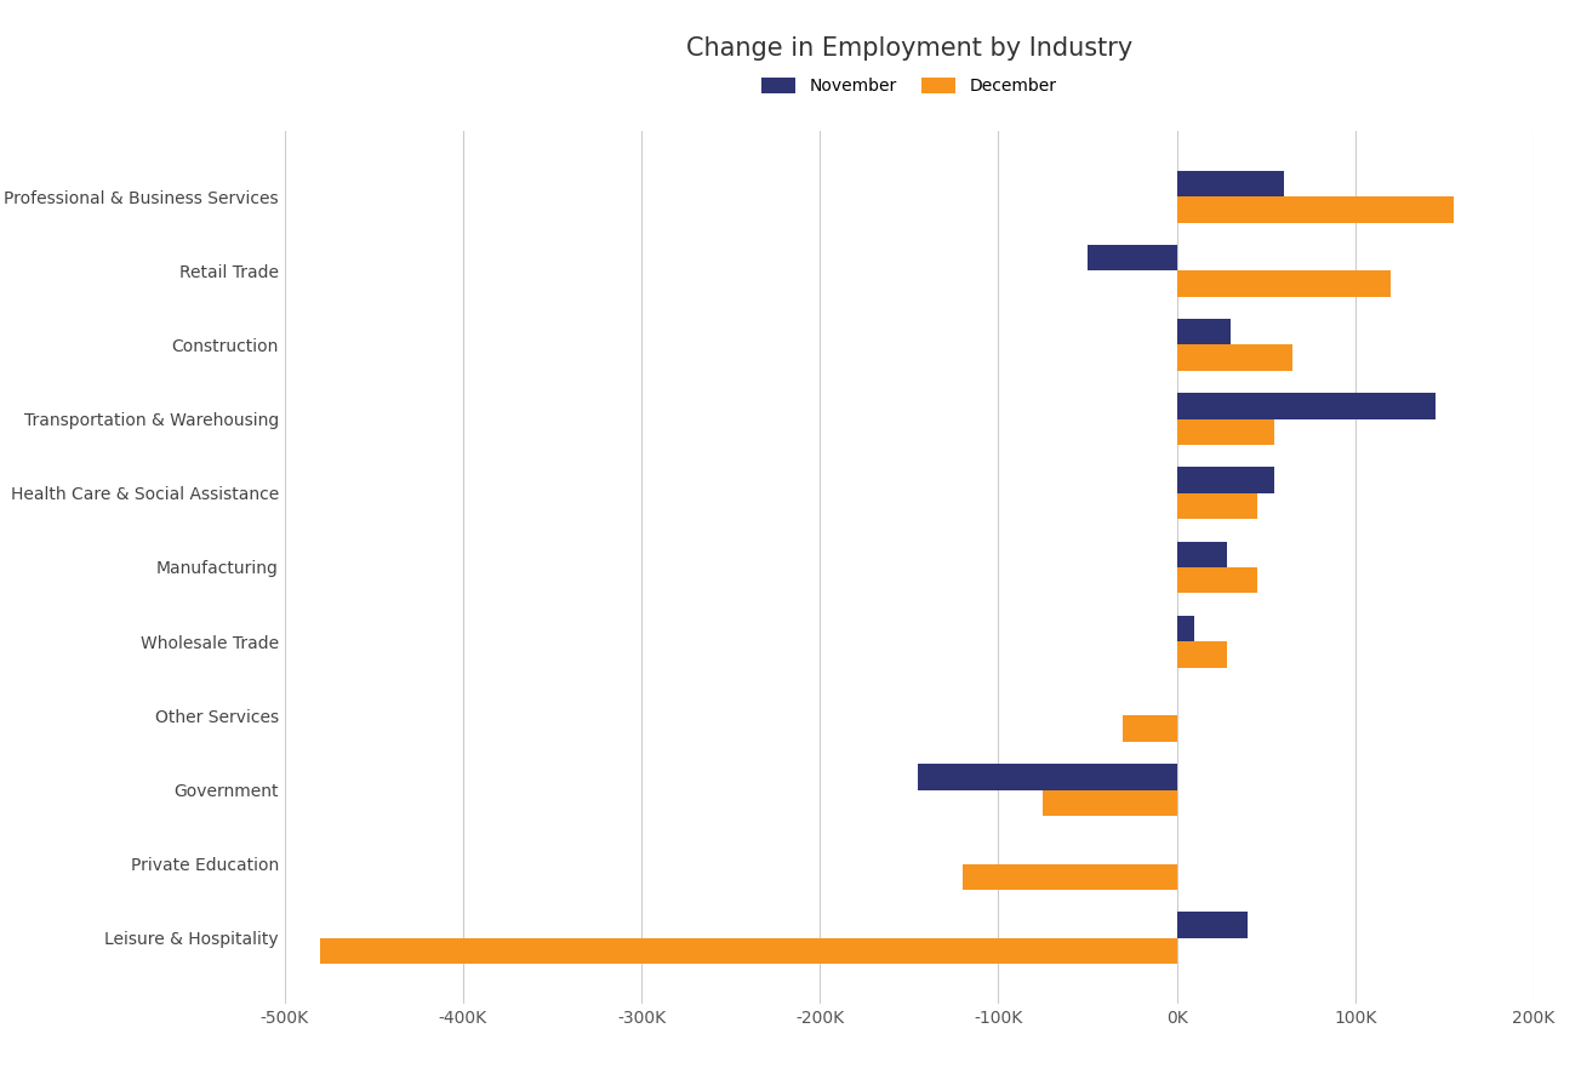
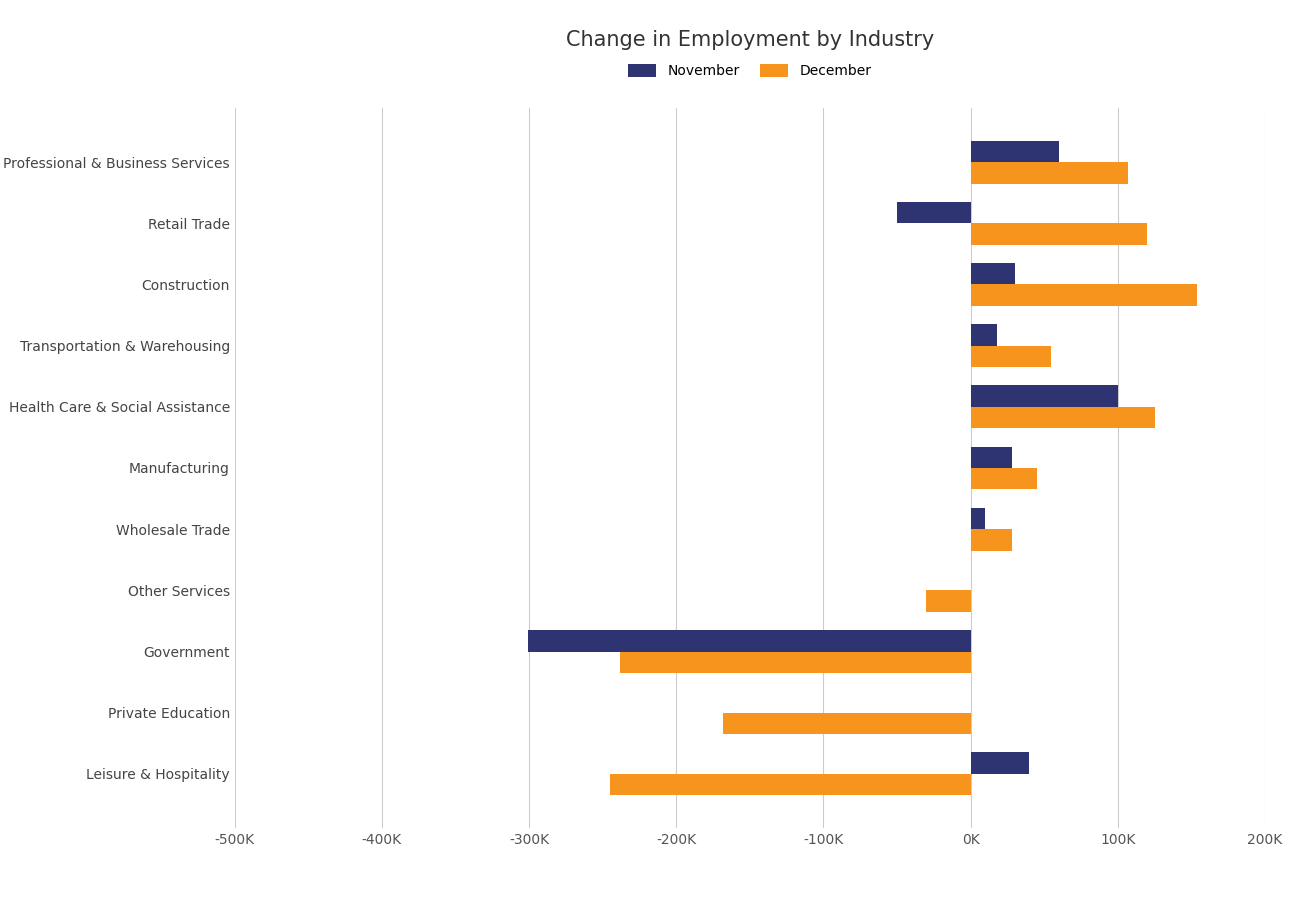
December/Professional & Business Services: 155K -> 107K
December/Construction: 65K -> 154K
November/Transportation & Warehousing: 145K -> 18K
November/Health Care & Social Assistance: 55K -> 100K
December/Health Care & Social Assistance: 45K -> 125K
November/Government: -145K -> -301K
December/Government: -75K -> -238K
December/Private Education: -120K -> -168K
December/Leisure & Hospitality: -480K -> -245K
